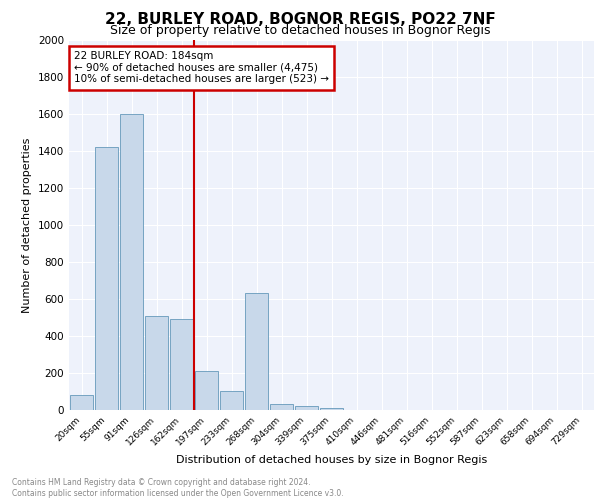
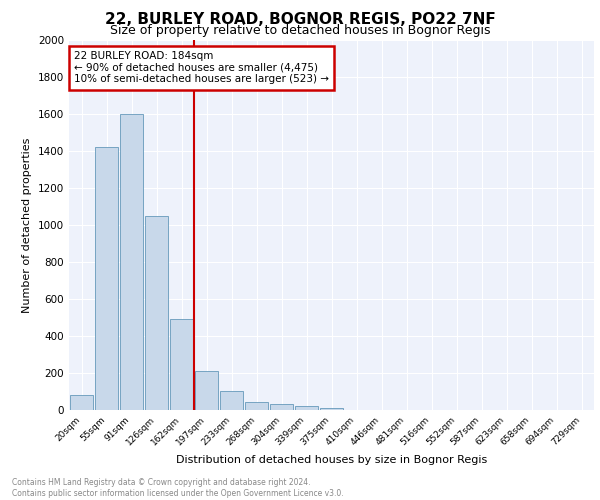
126sqm: 510 -> 1050
268sqm: 630 -> 40
